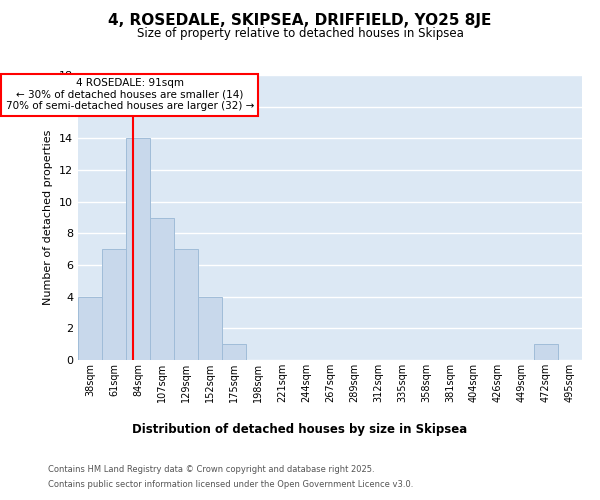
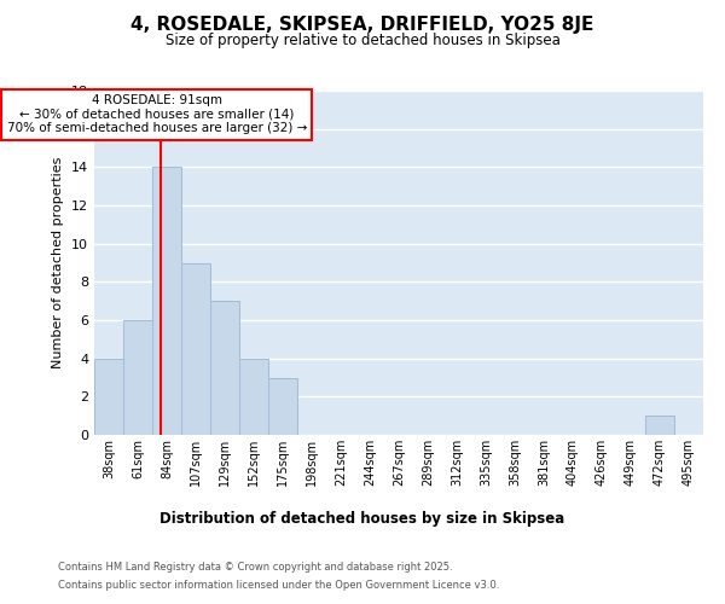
61sqm: 7 -> 6
175sqm: 1 -> 3
